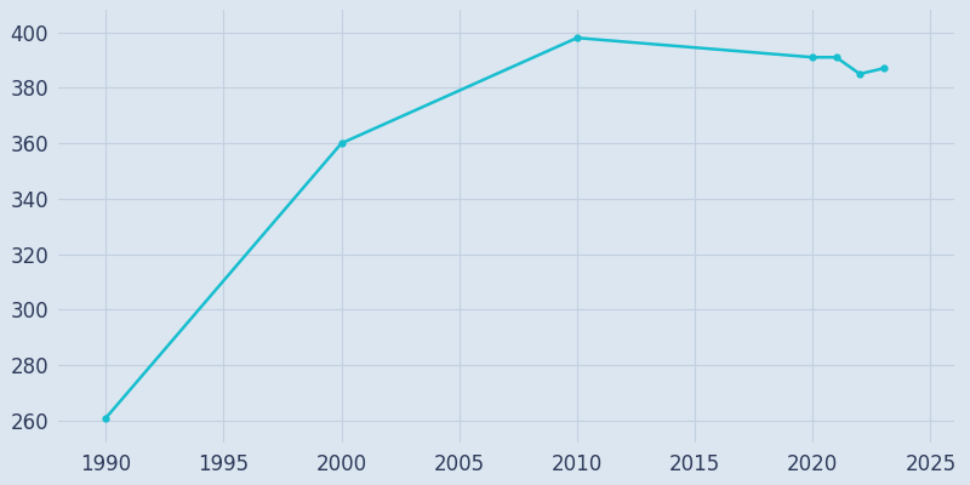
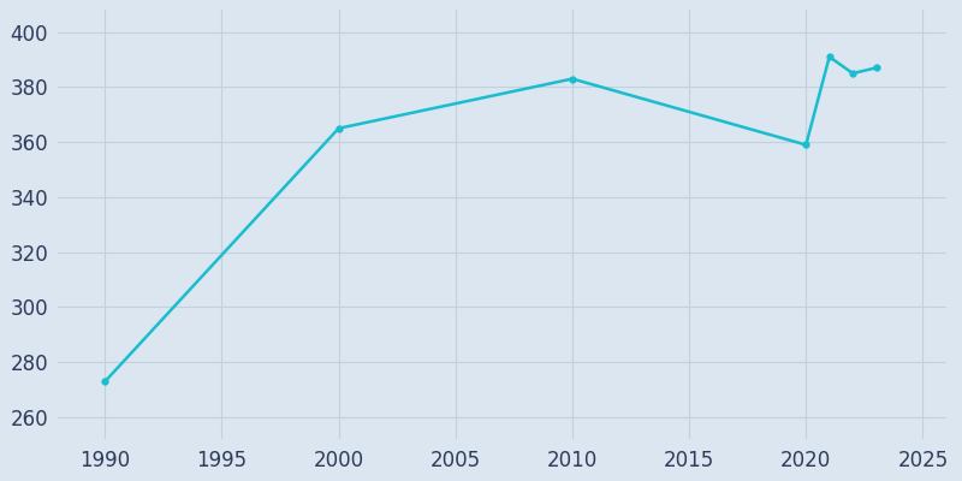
1990: 261 -> 273
2000: 360 -> 365
2010: 398 -> 383
2020: 391 -> 359
